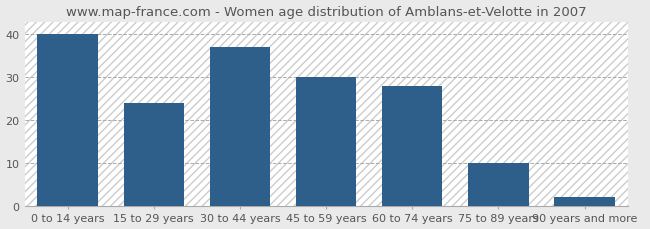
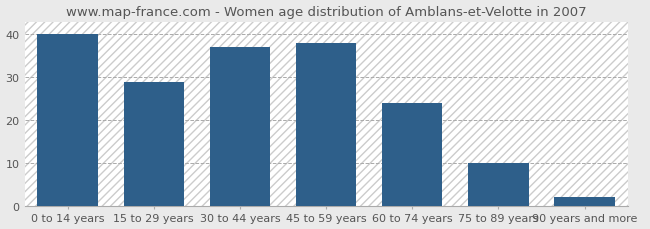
15 to 29 years: 24 -> 29
45 to 59 years: 30 -> 38
60 to 74 years: 28 -> 24
